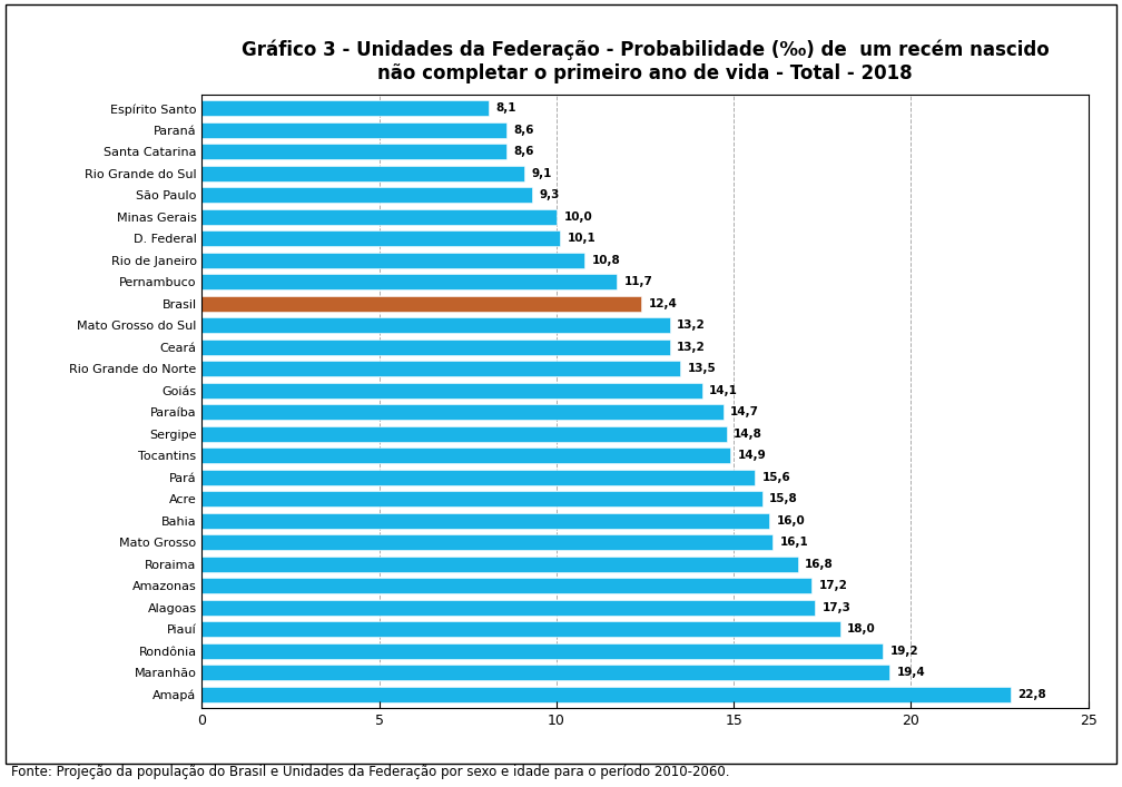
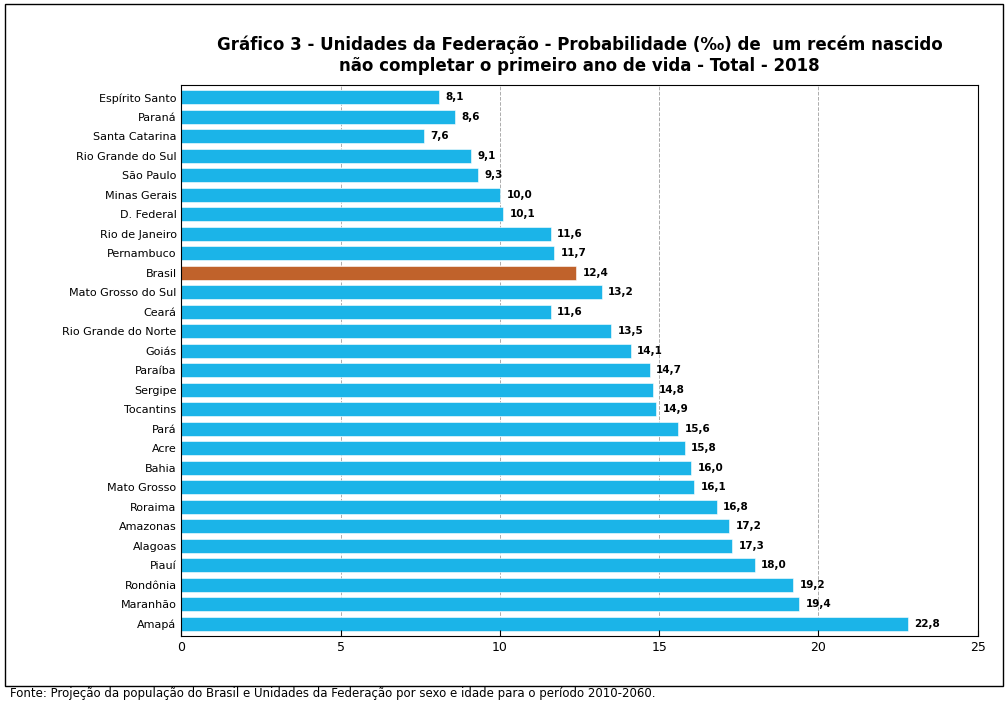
Santa Catarina: 8,6 -> 7,6
Rio de Janeiro: 10,8 -> 11,6
Ceará: 13,2 -> 11,6
